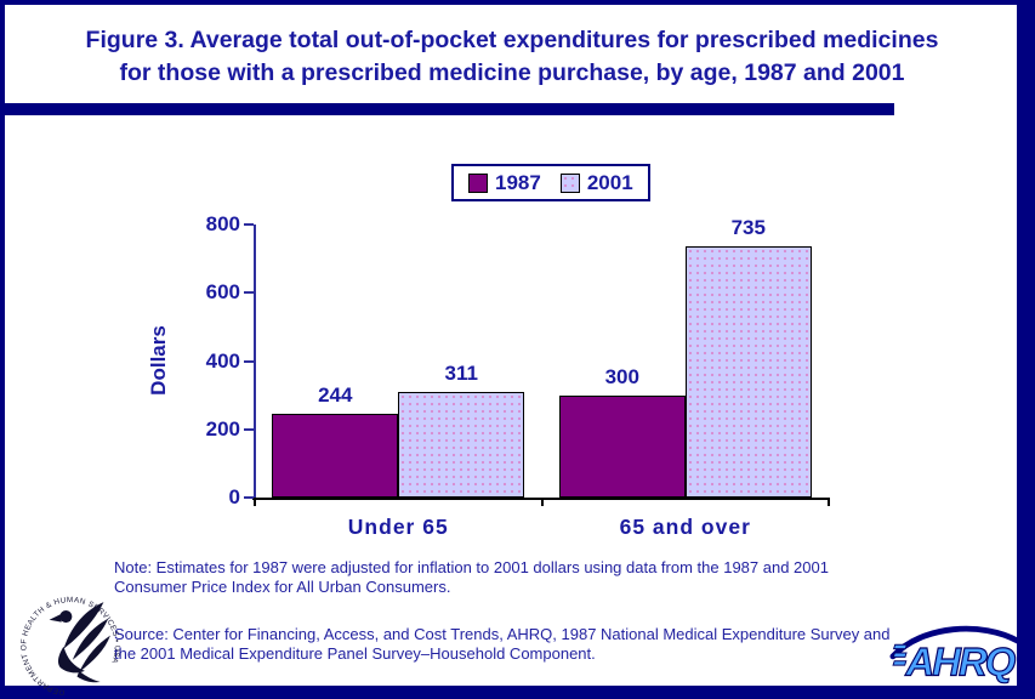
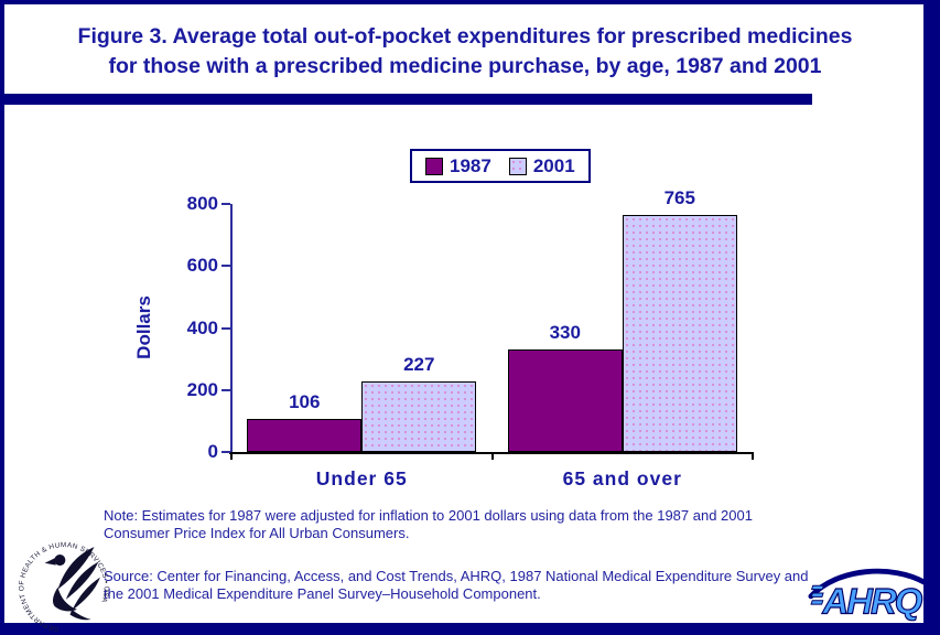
1987/Under 65: 244 -> 106
2001/Under 65: 311 -> 227
1987/65 and over: 300 -> 330
2001/65 and over: 735 -> 765
